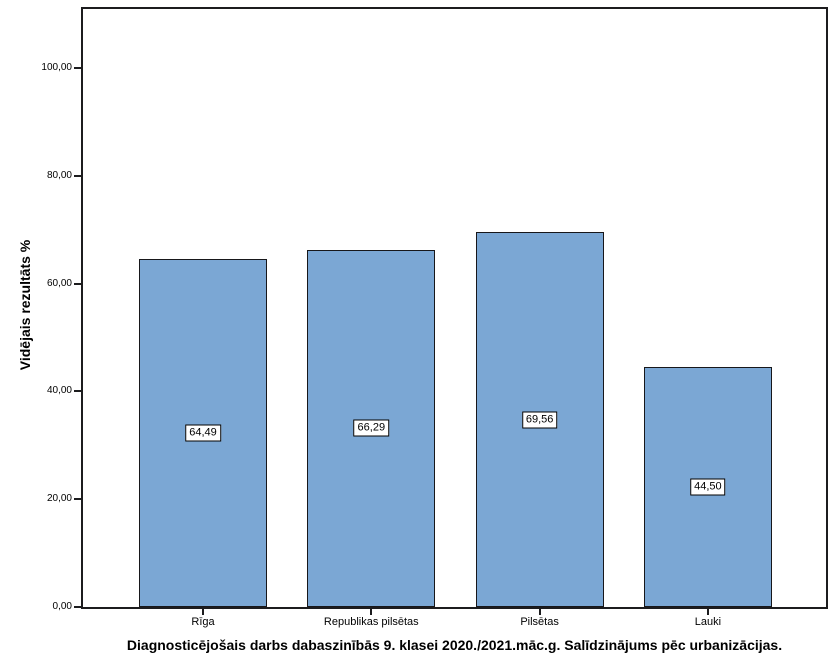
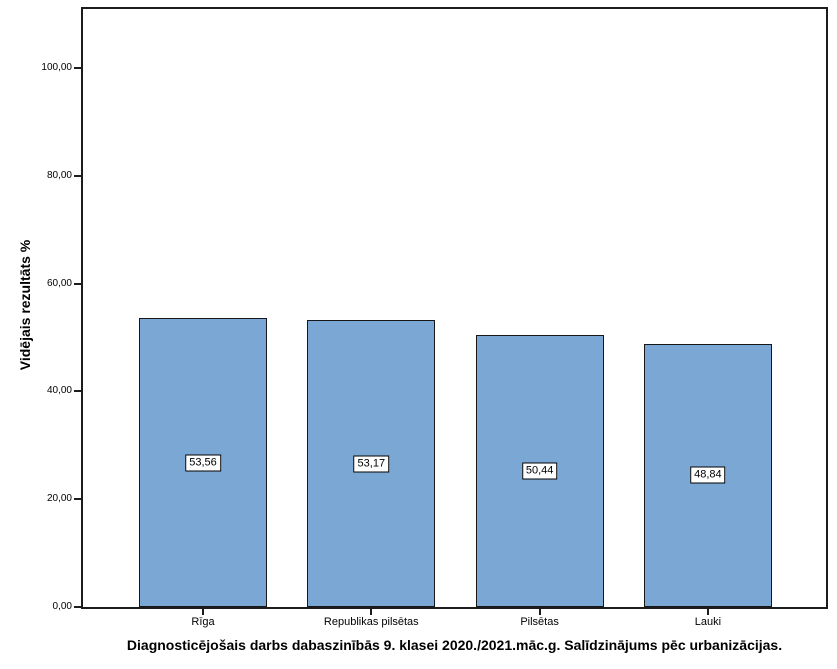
Rīga: 64,49 -> 53,56
Republikas pilsētas: 66,29 -> 53,17
Pilsētas: 69,56 -> 50,44
Lauki: 44,50 -> 48,84
